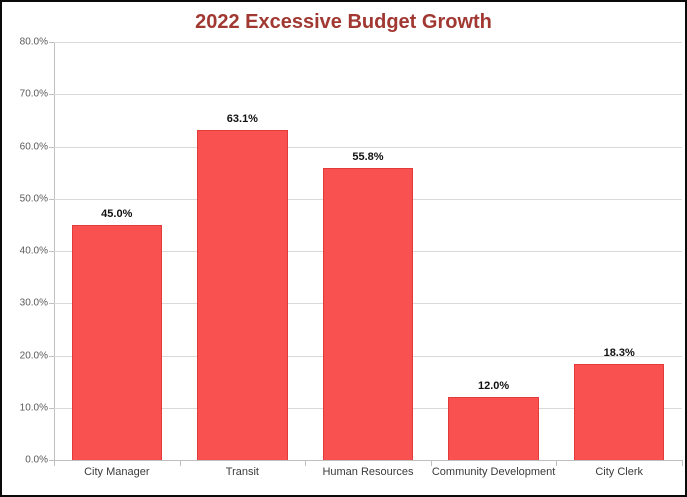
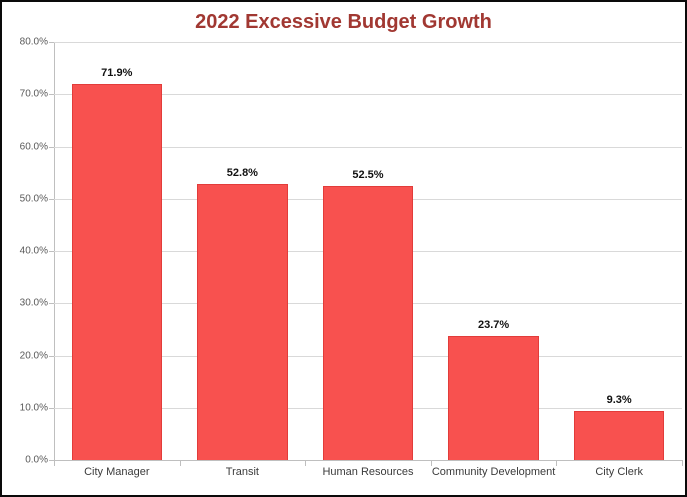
City Manager: 45.0% -> 71.9%
Transit: 63.1% -> 52.8%
Human Resources: 55.8% -> 52.5%
Community Development: 12.0% -> 23.7%
City Clerk: 18.3% -> 9.3%
